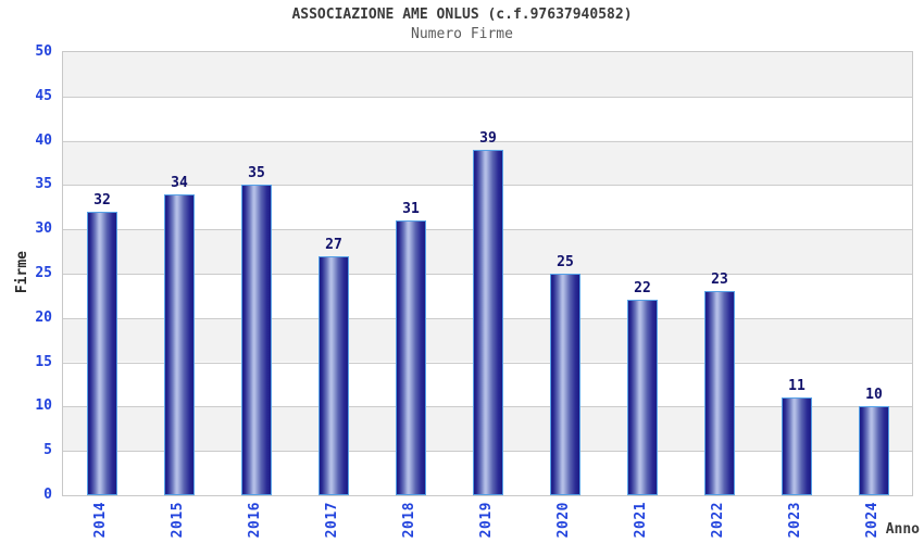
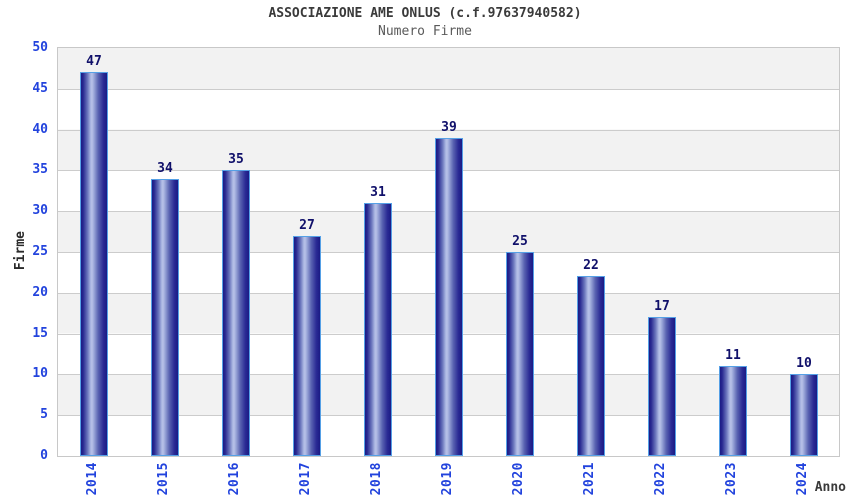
2014: 32 -> 47
2022: 23 -> 17
